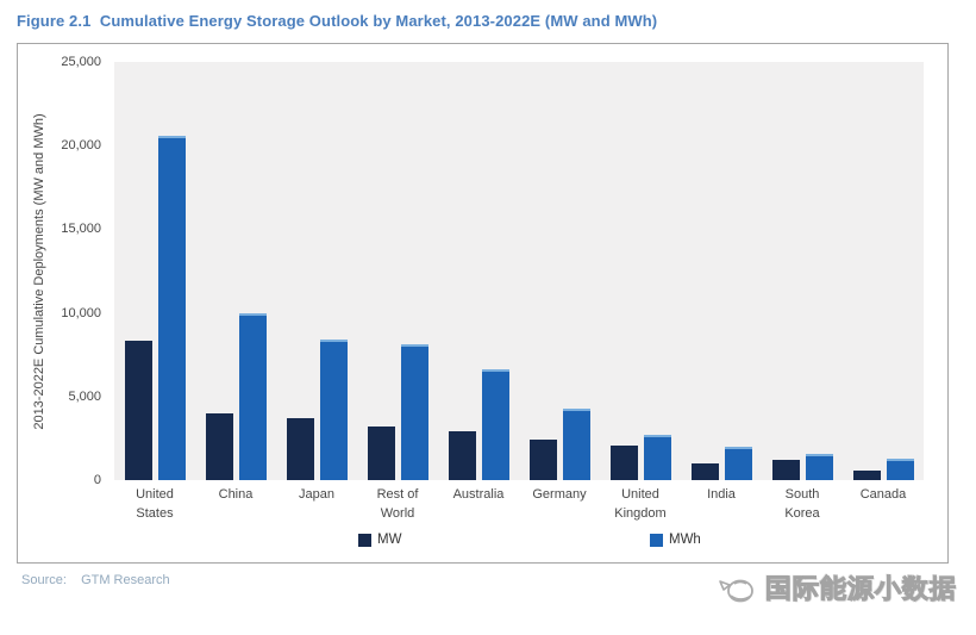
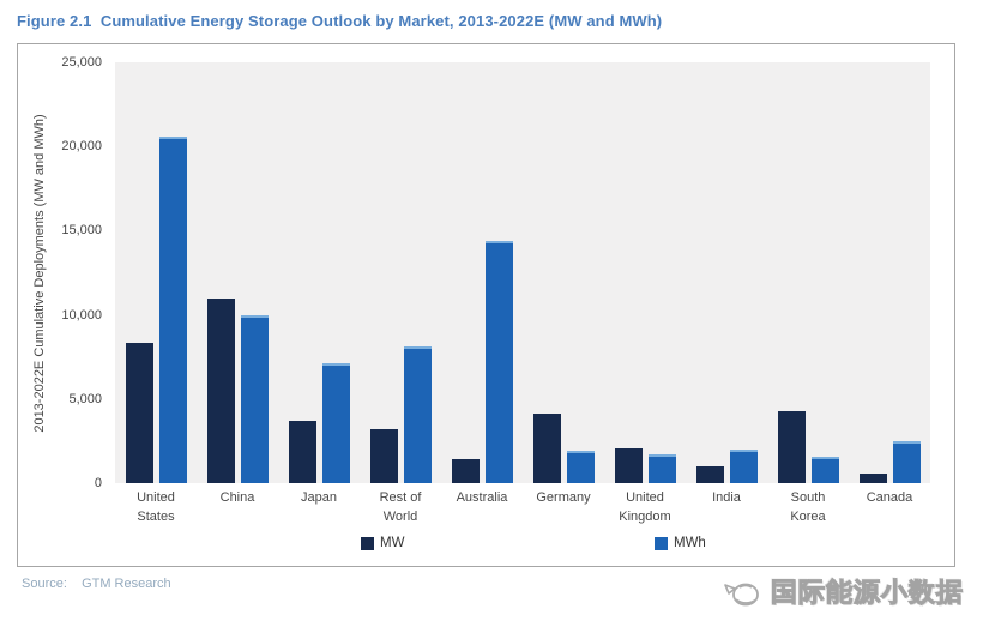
MW/China: 4000 -> 11000
MWh/Japan: 8400 -> 7100
MW/Australia: 2900 -> 1400
MWh/Australia: 6600 -> 14400
MW/Germany: 2400 -> 4100
MWh/Germany: 4300 -> 1900
MWh/United Kingdom: 2700 -> 1700
MW/South Korea: 1200 -> 4300
MWh/Canada: 1300 -> 2500
